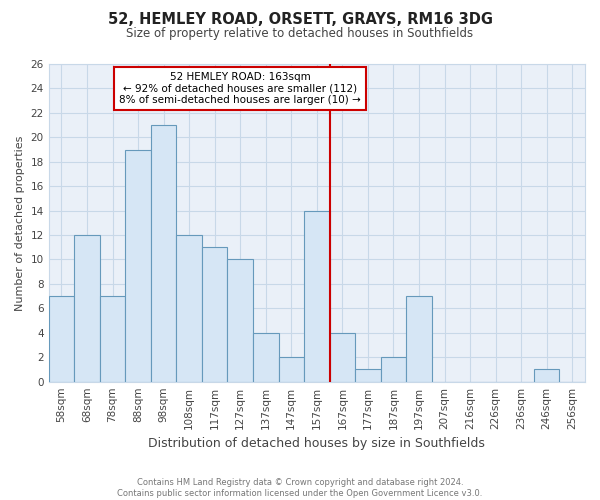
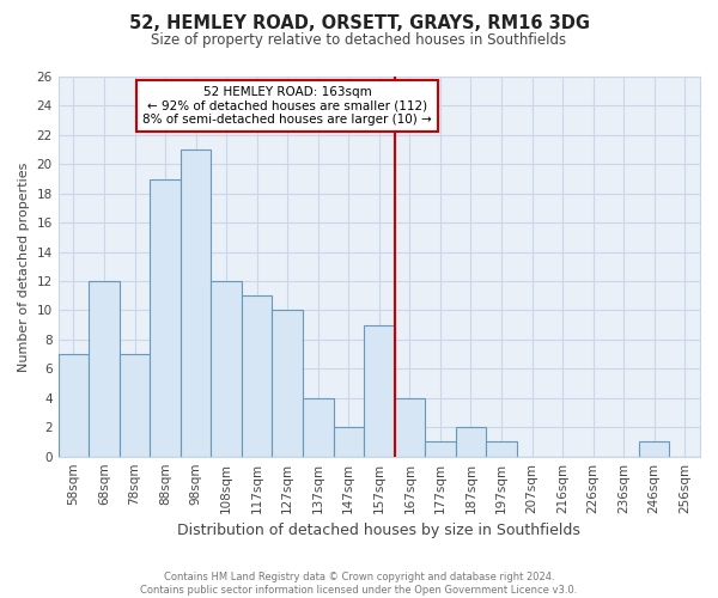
157sqm: 14 -> 9
197sqm: 7 -> 1
